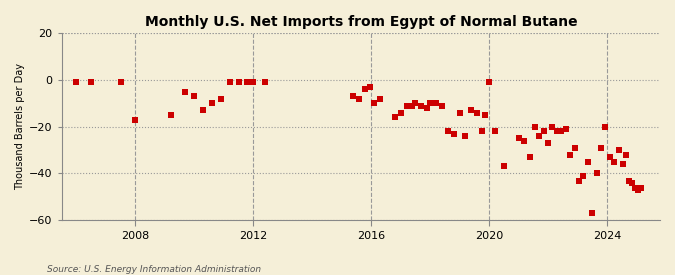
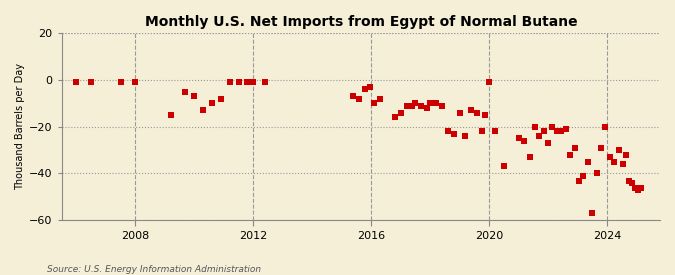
2008: -17 -> -1
